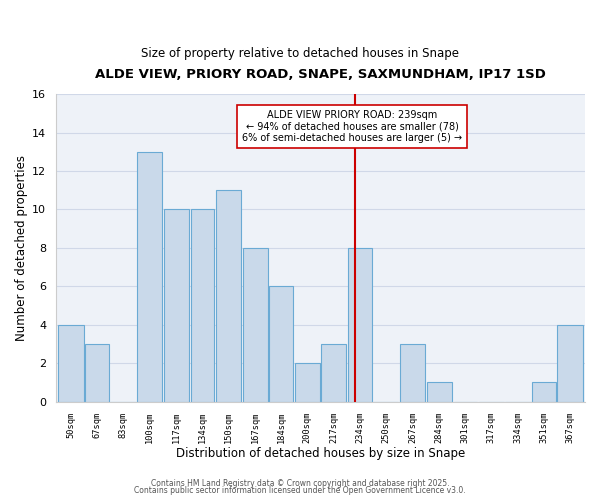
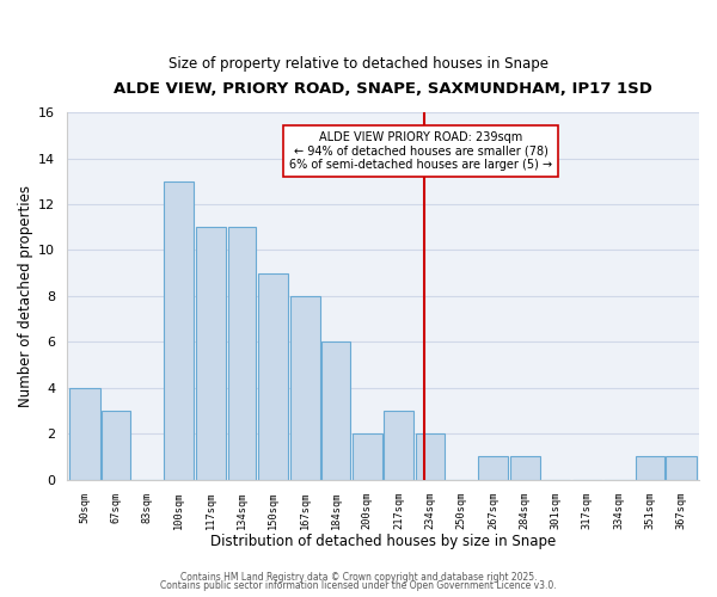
117sqm: 10 -> 11
134sqm: 10 -> 11
150sqm: 11 -> 9
234sqm: 8 -> 2
267sqm: 3 -> 1
367sqm: 4 -> 1
